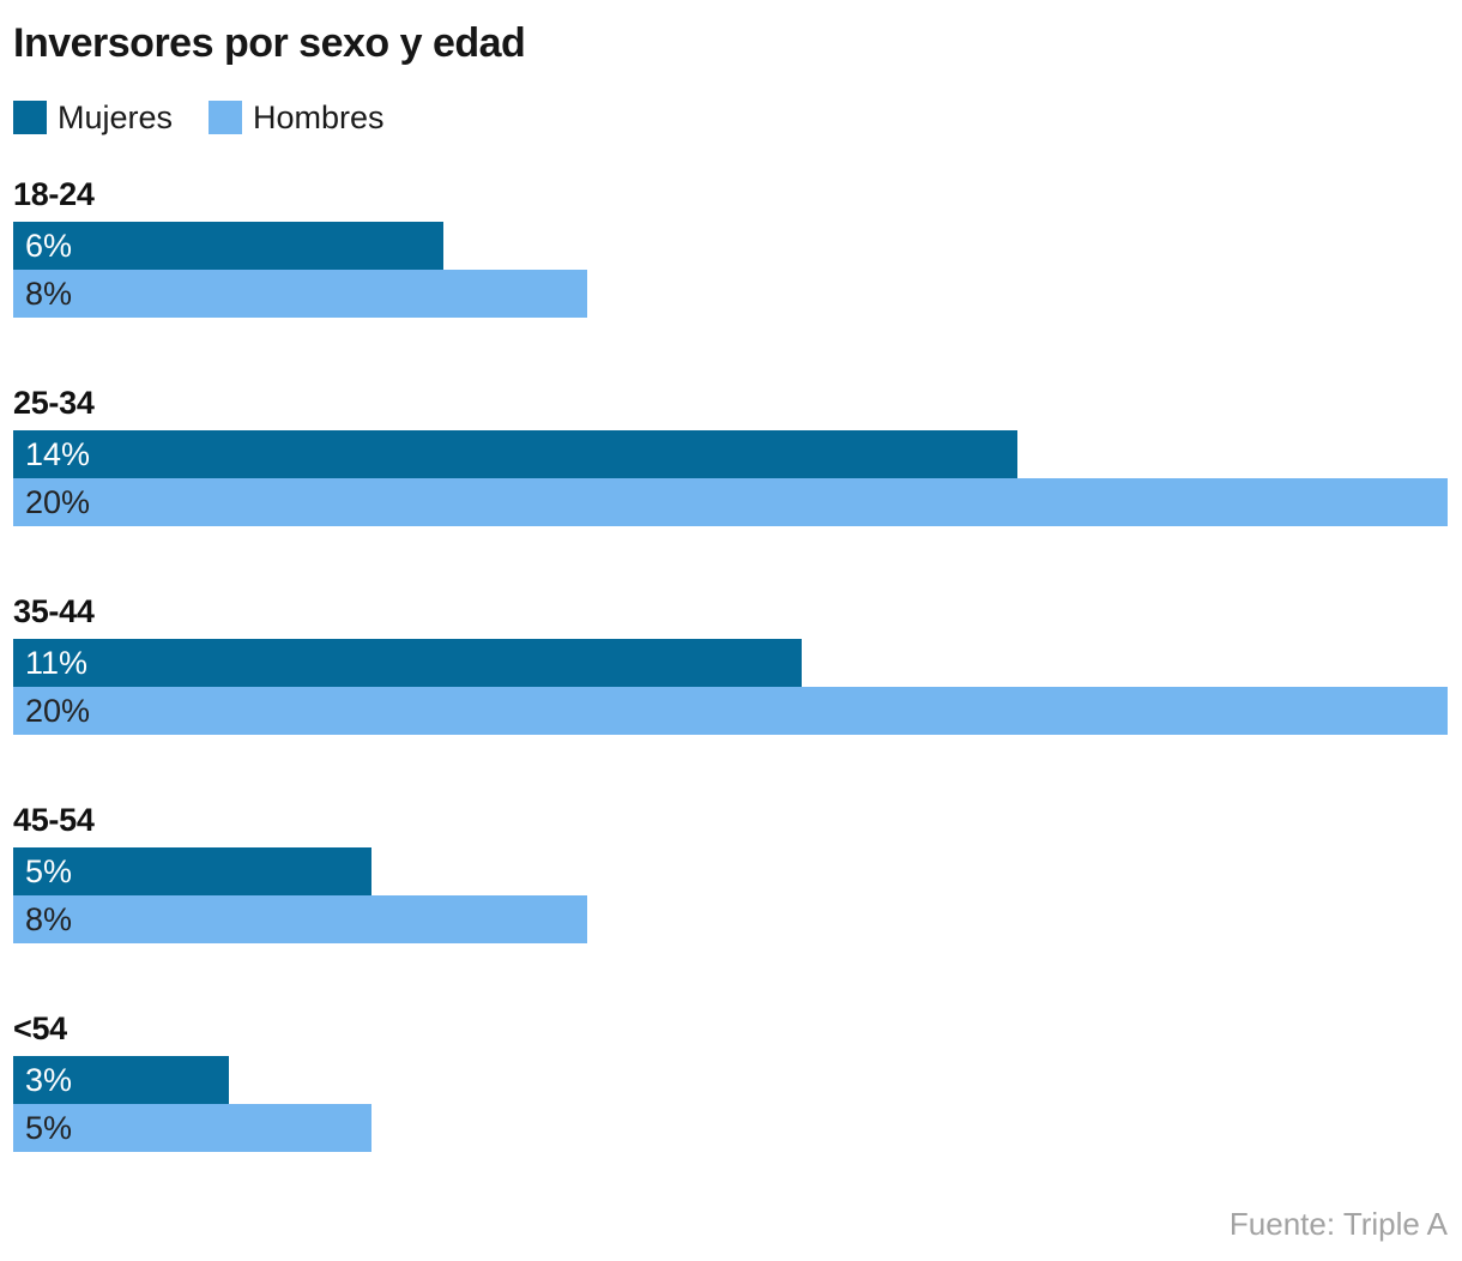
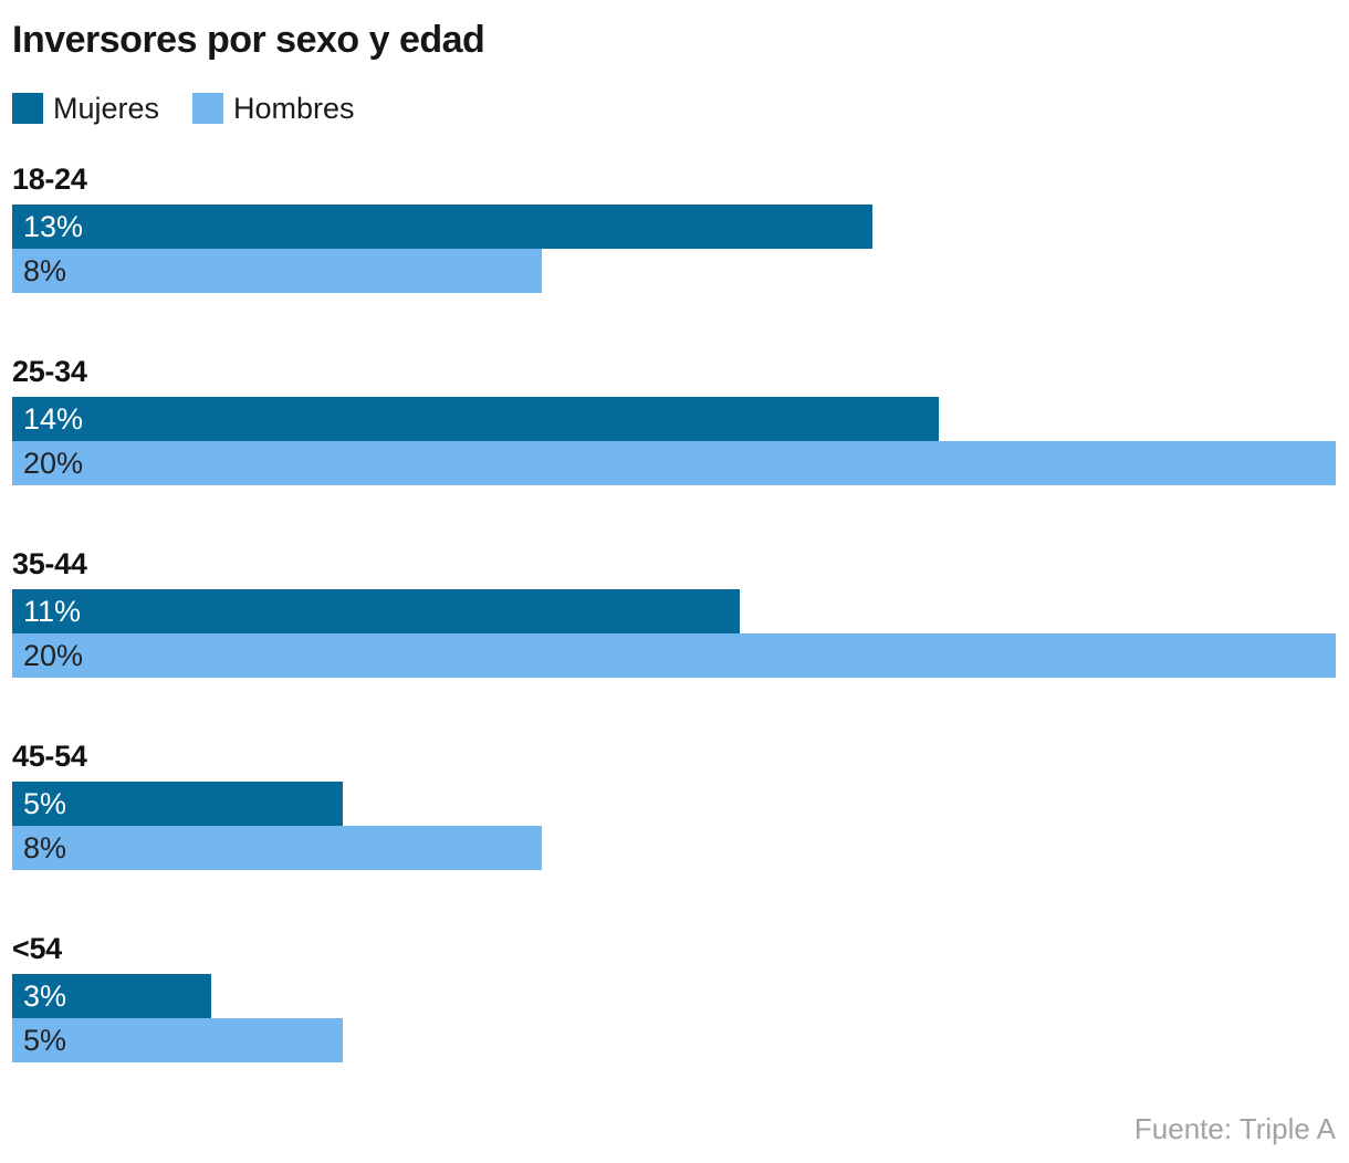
Mujeres/18-24: 6% -> 13%
